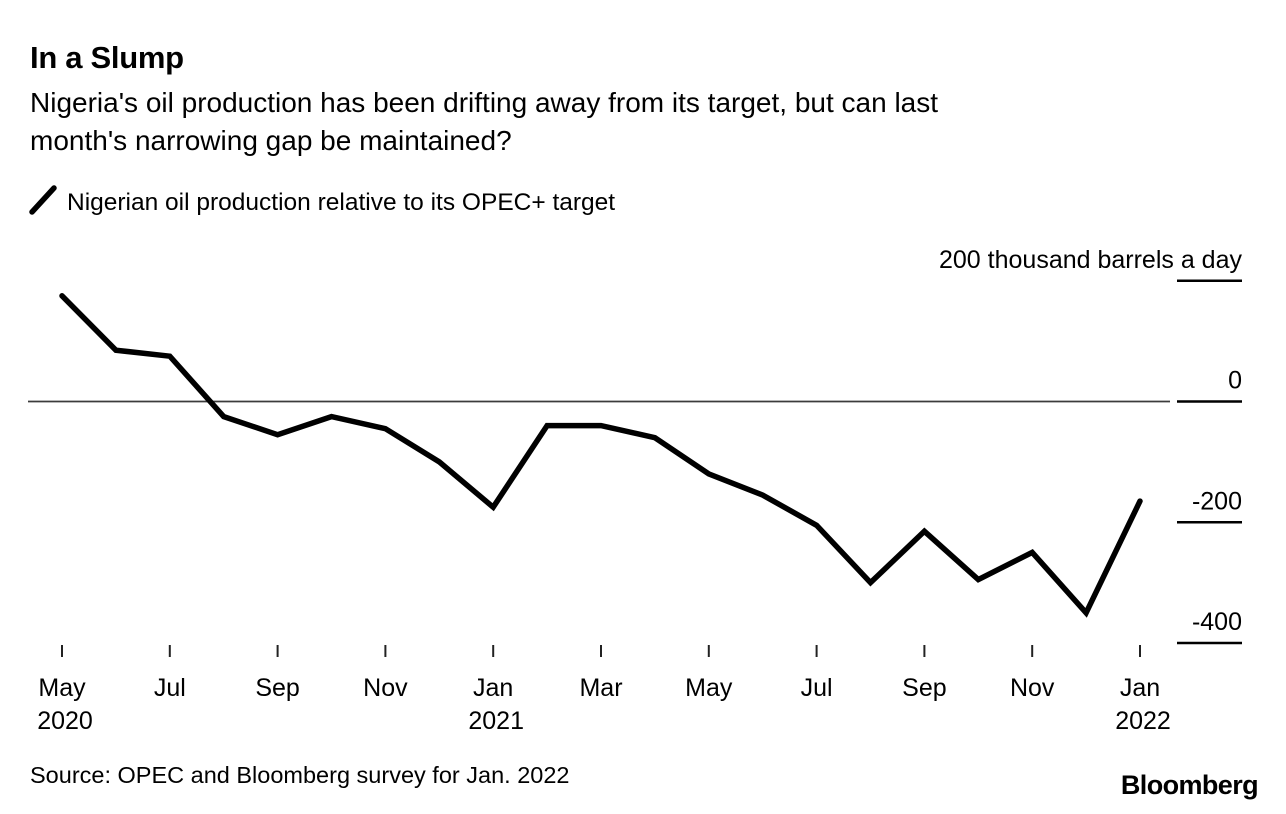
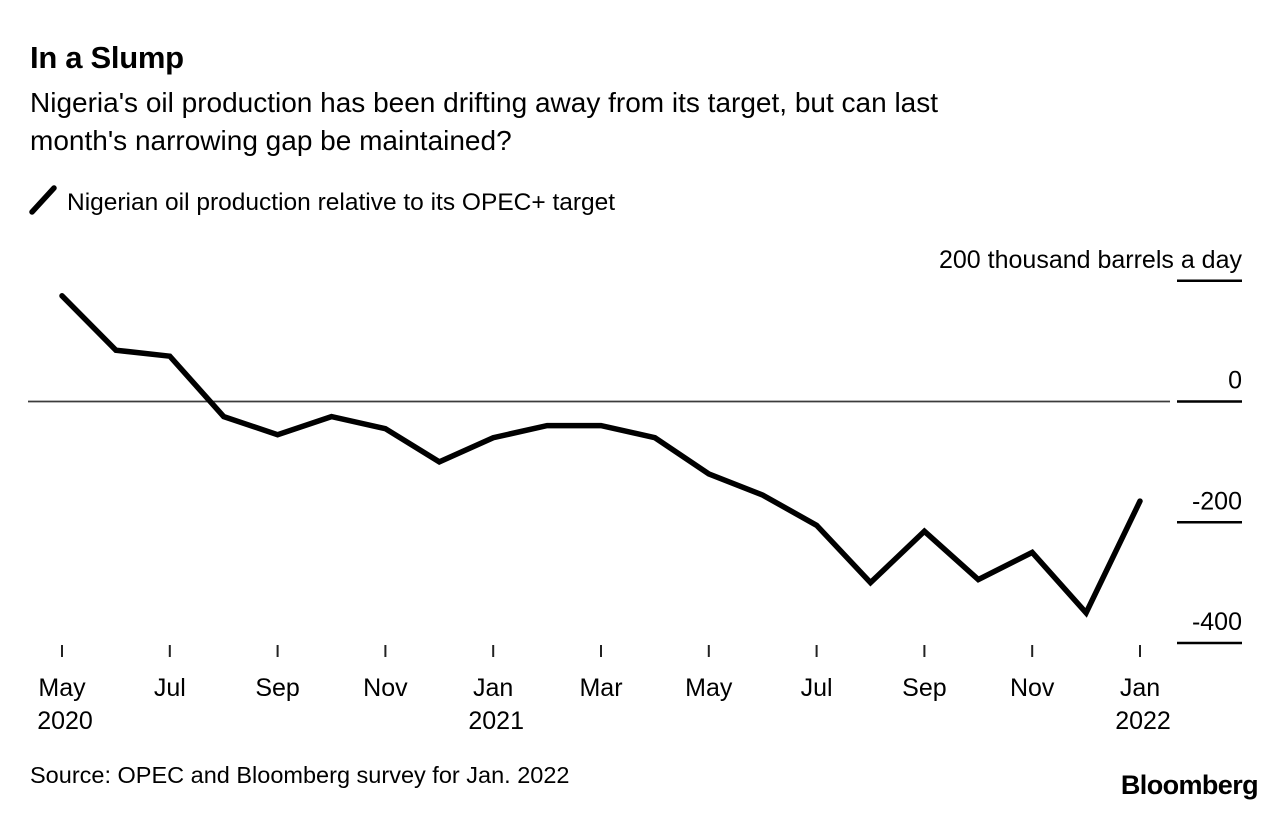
Jan 2021: -180 -> -60
